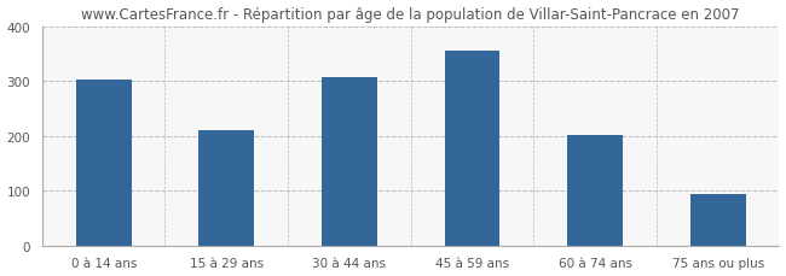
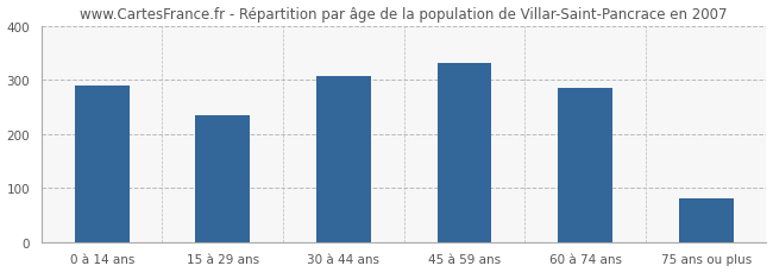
0 à 14 ans: 303 -> 290
15 à 29 ans: 210 -> 235
45 à 59 ans: 354 -> 330
60 à 74 ans: 202 -> 285
75 ans ou plus: 93 -> 80
